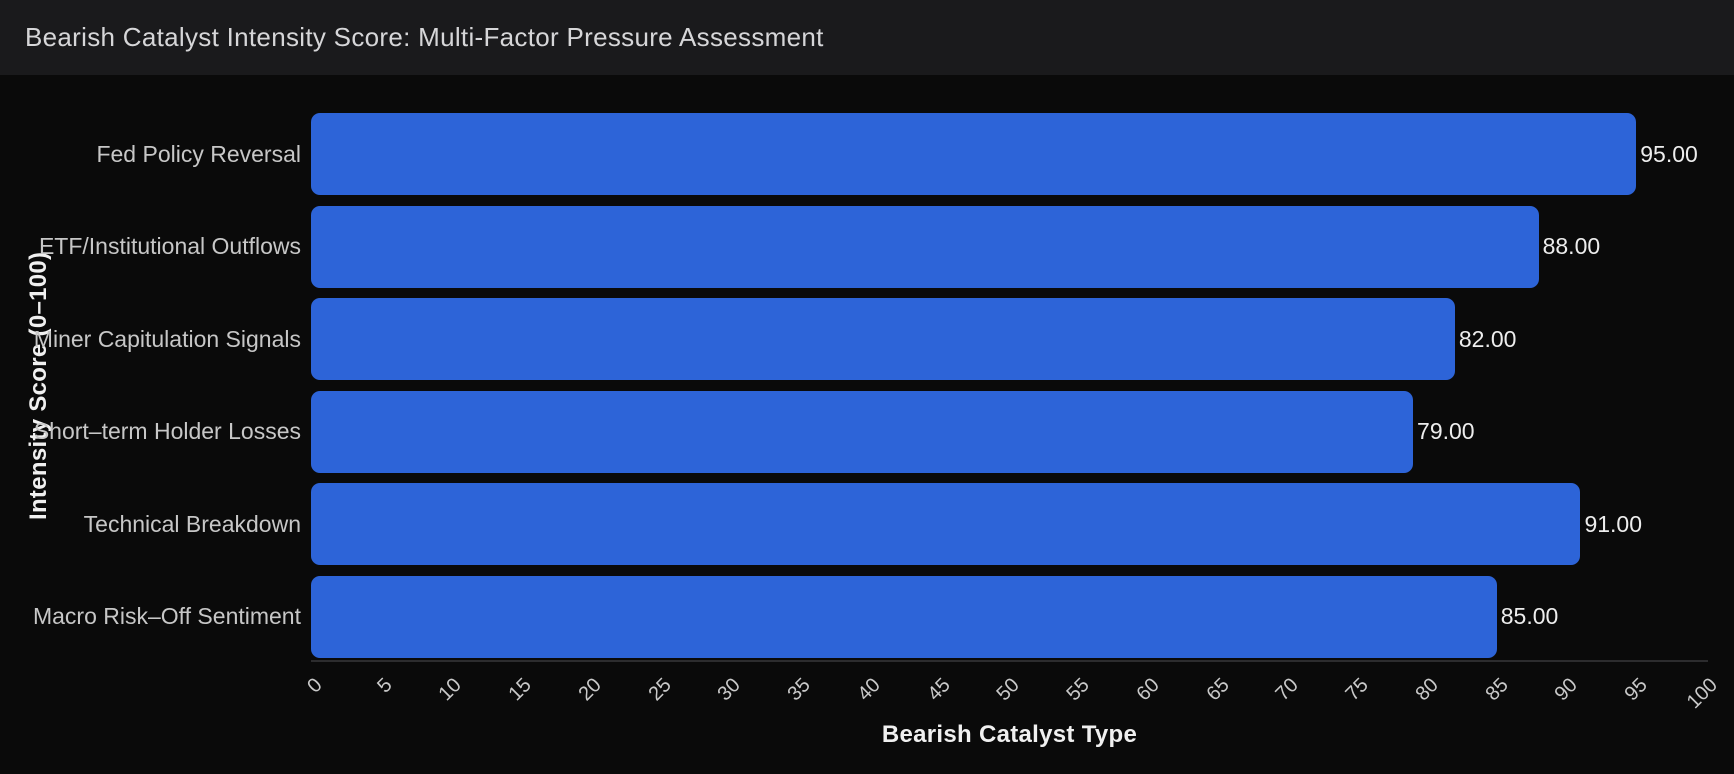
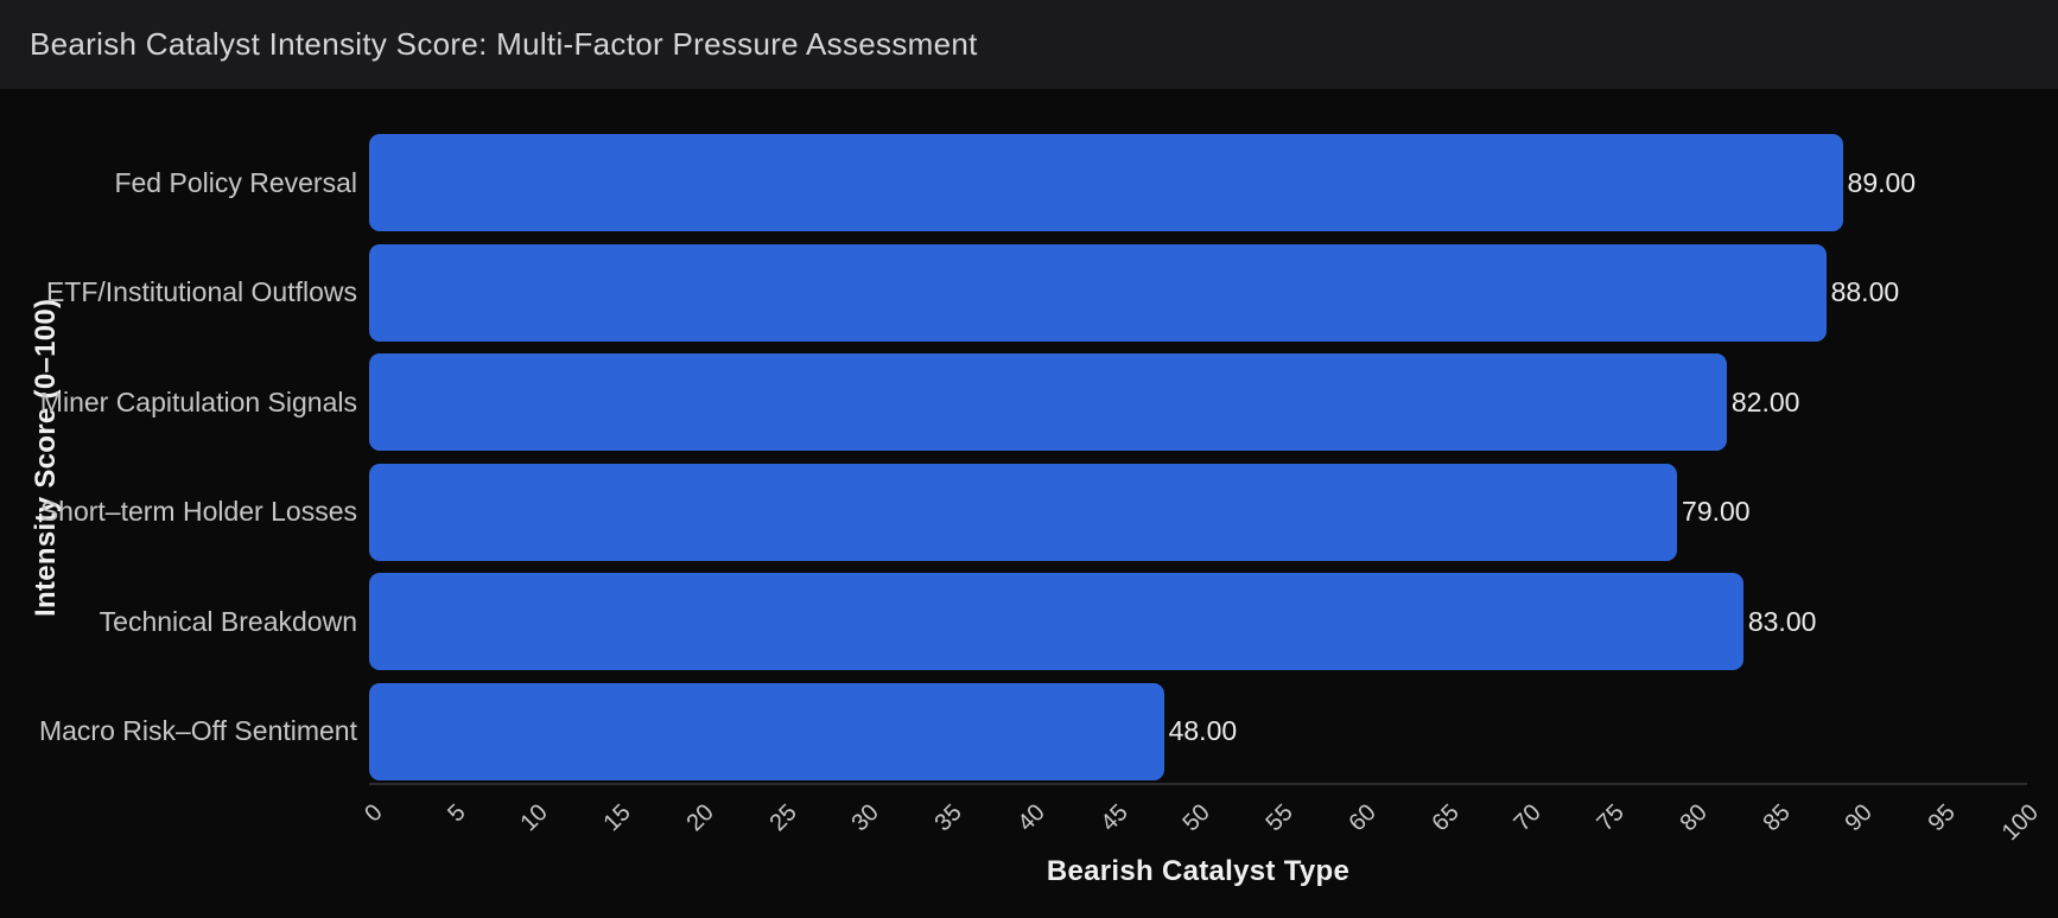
Fed Policy Reversal: 95.00 -> 89.00
Technical Breakdown: 91.00 -> 83.00
Macro Risk–Off Sentiment: 85.00 -> 48.00
